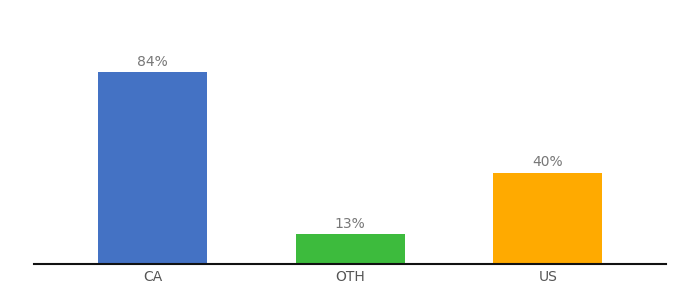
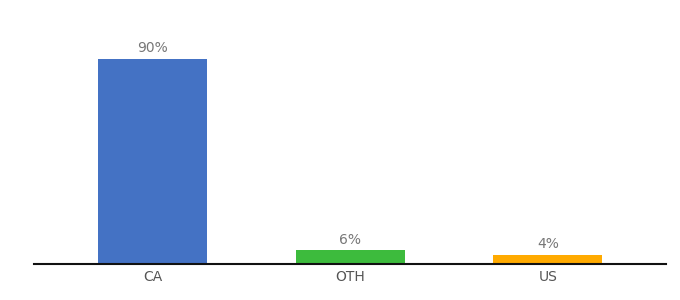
CA: 84% -> 90%
OTH: 13% -> 6%
US: 40% -> 4%
